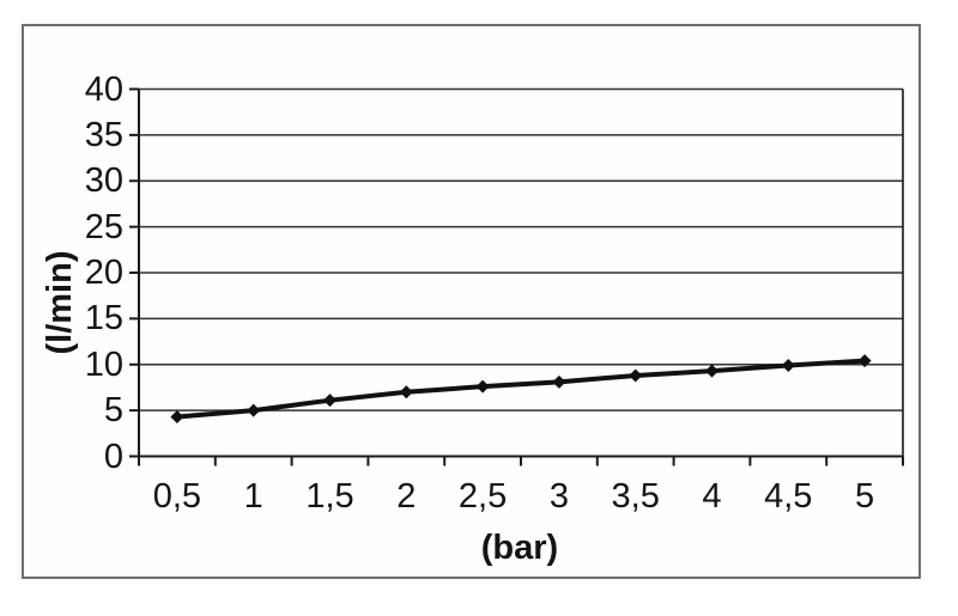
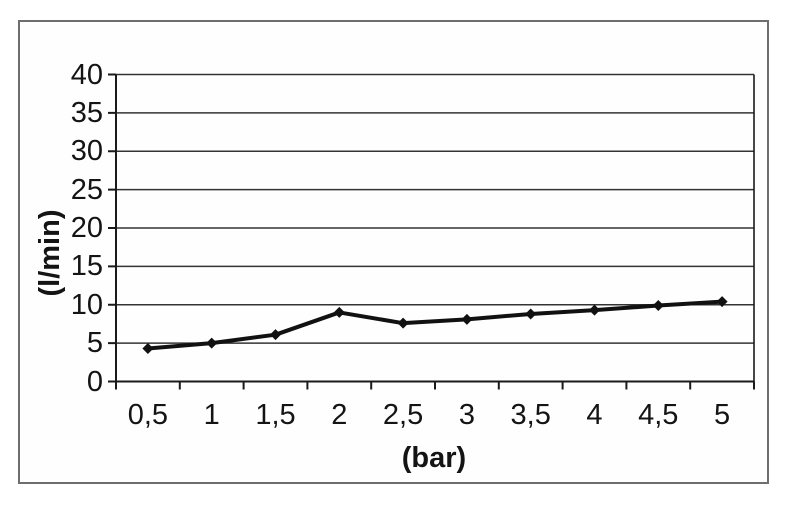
2: 7 -> 9
